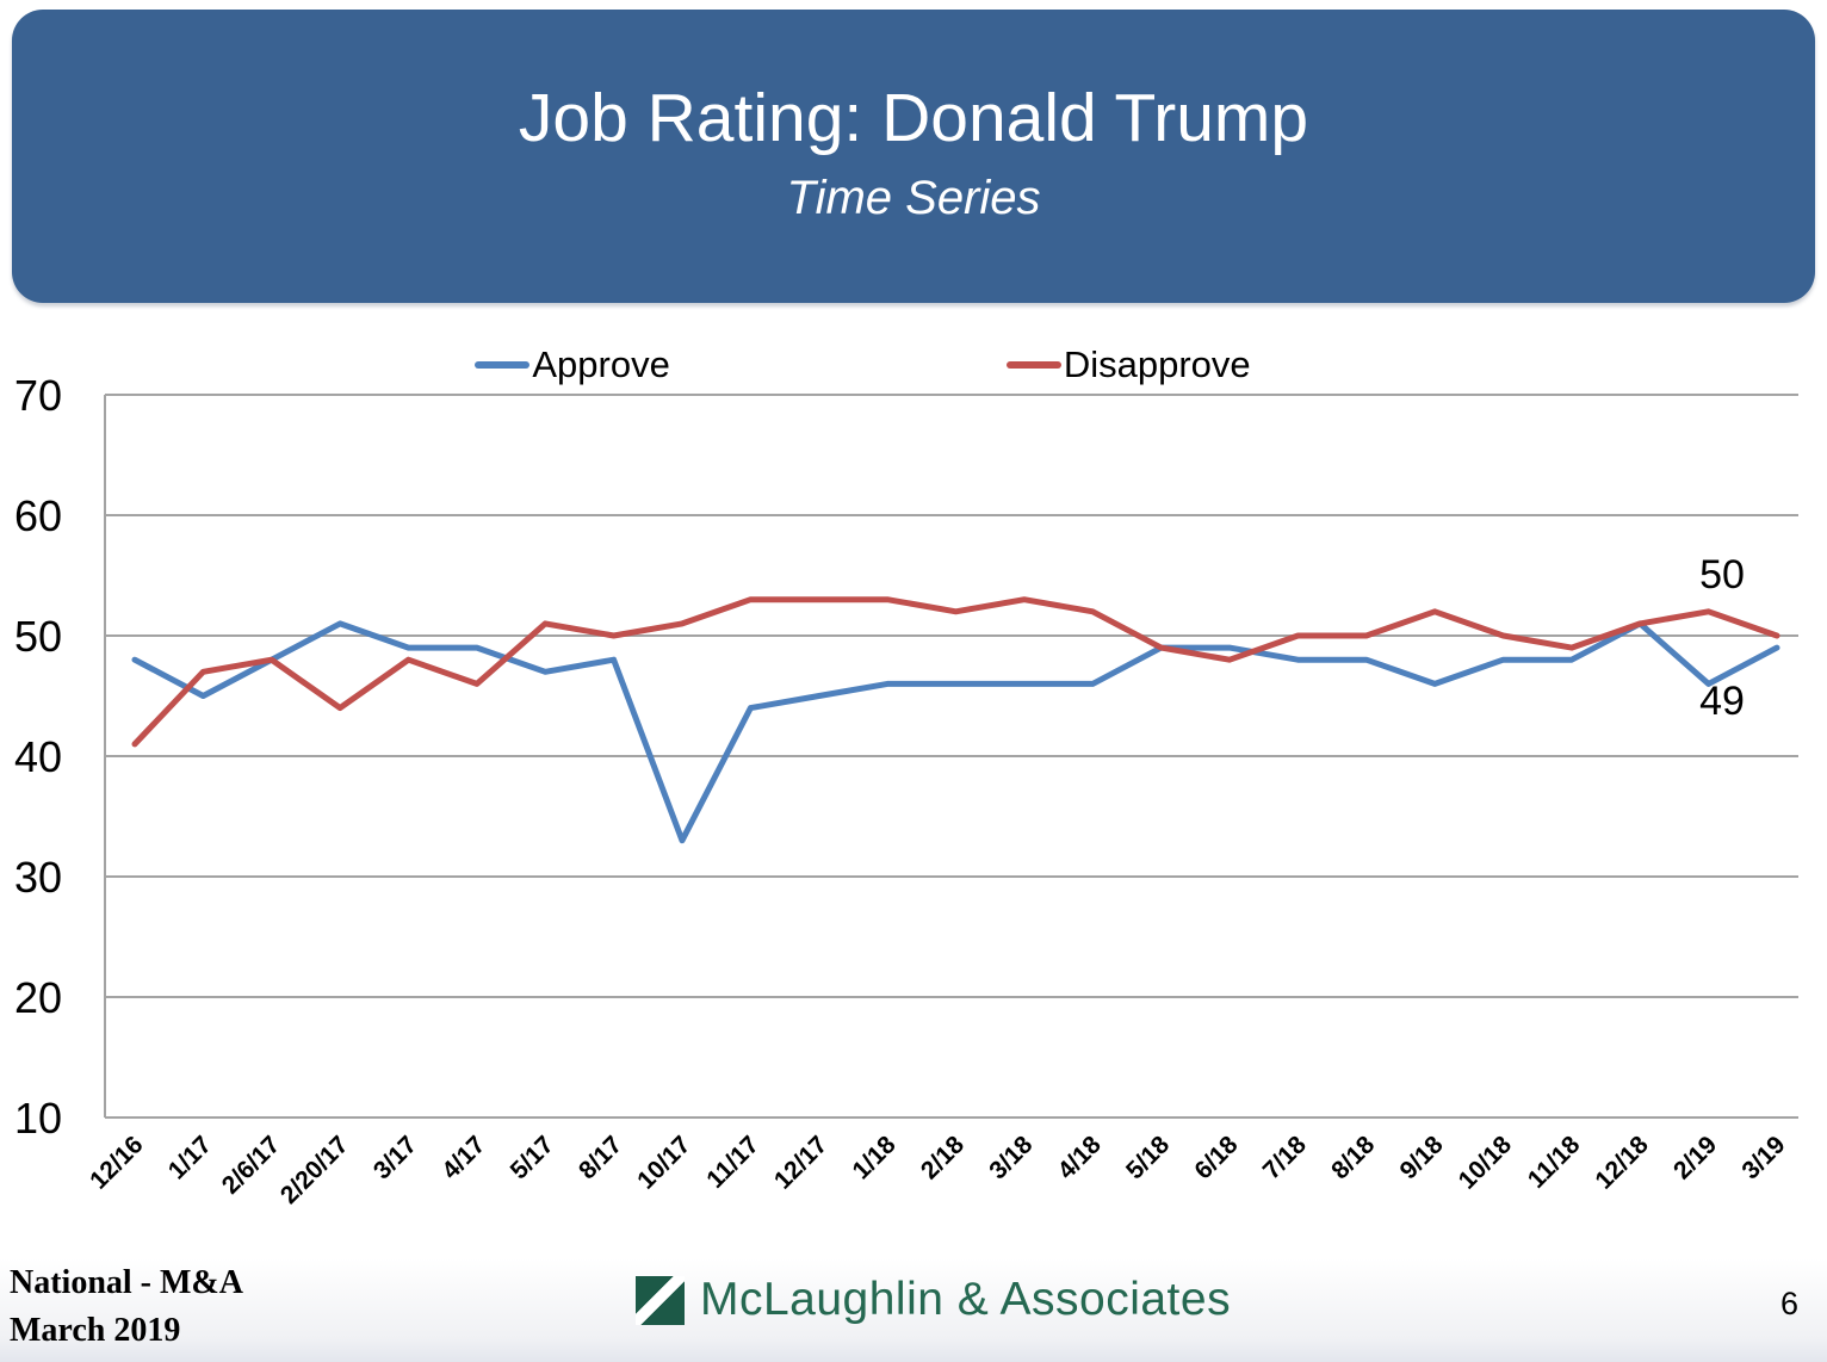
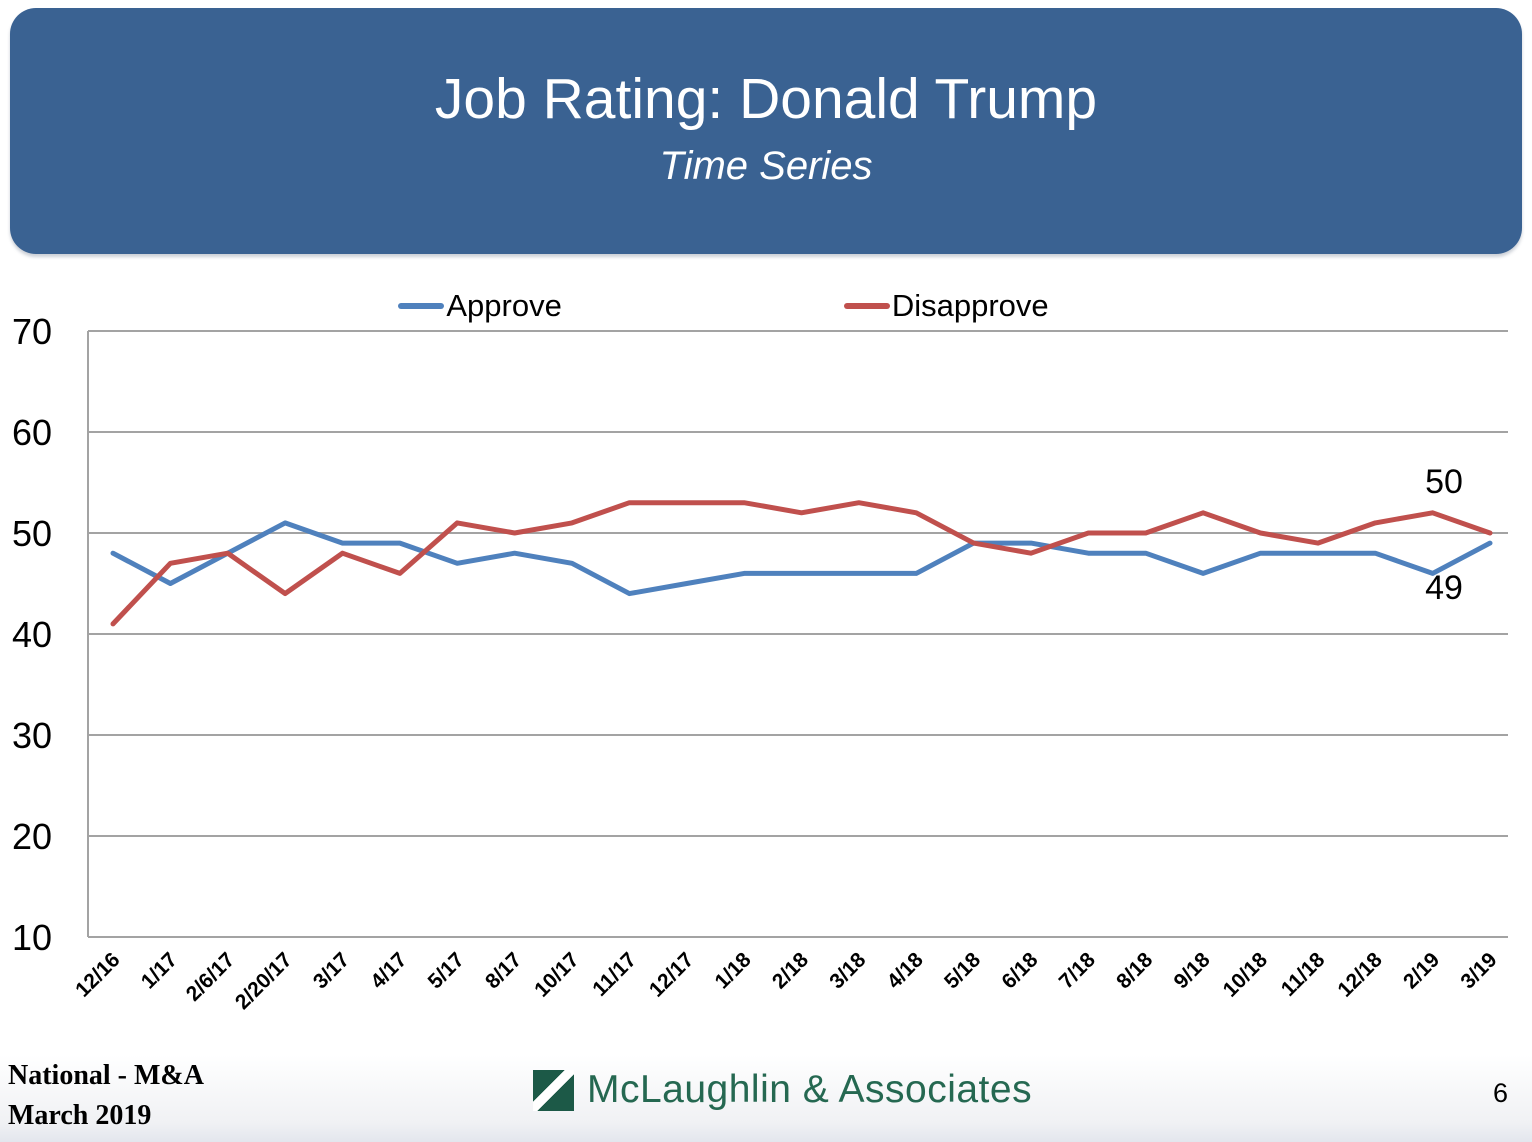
Approve/10/17: 33 -> 47
Approve/12/18: 51 -> 48
